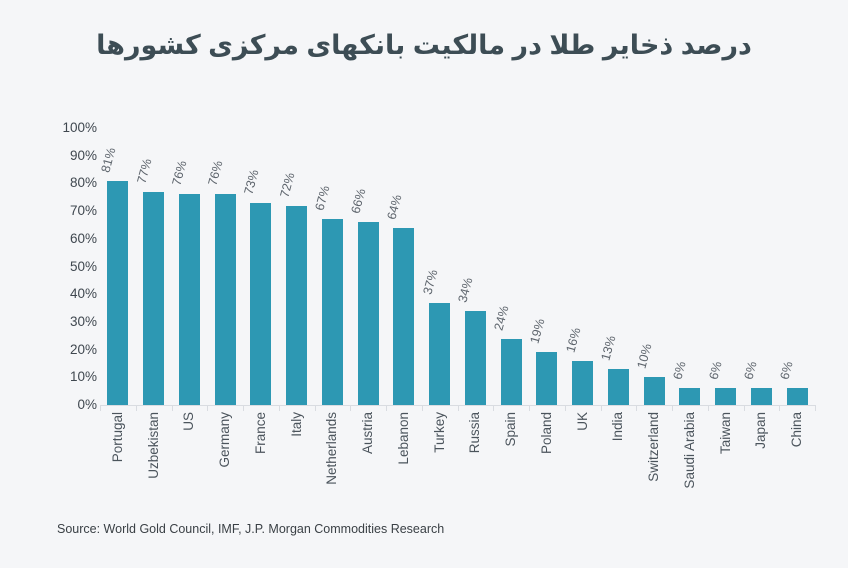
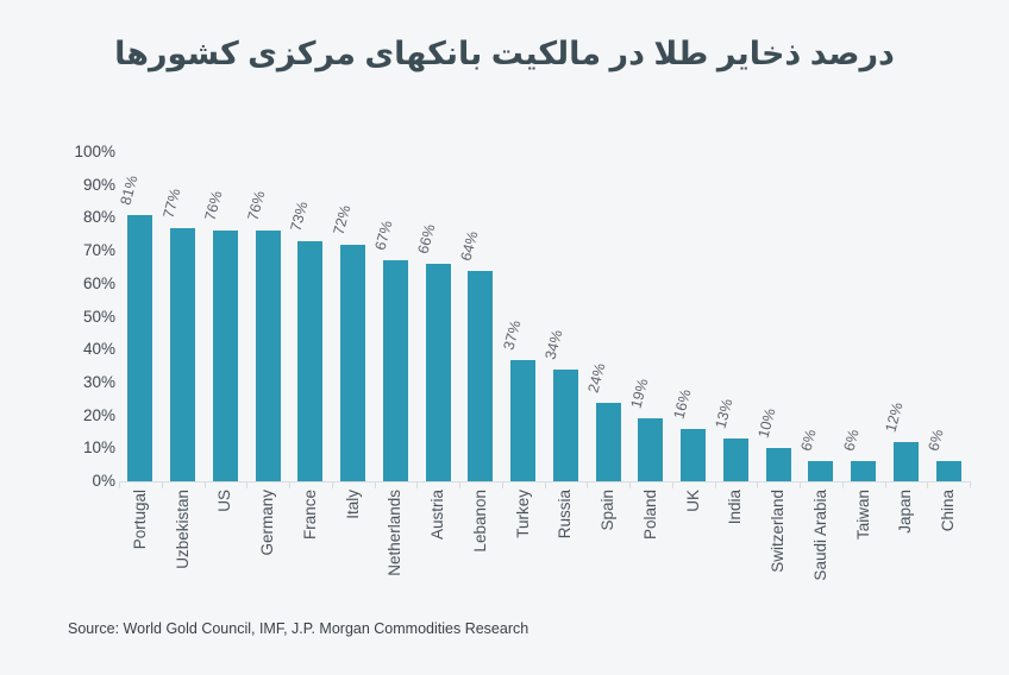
Japan: 6% -> 12%
